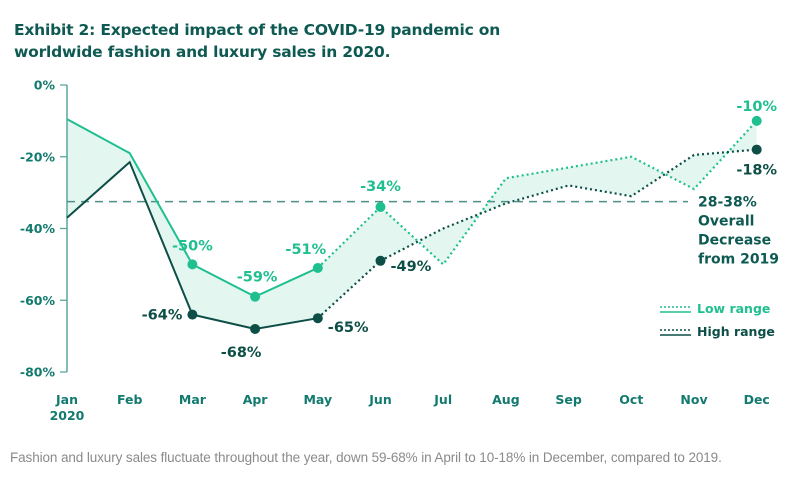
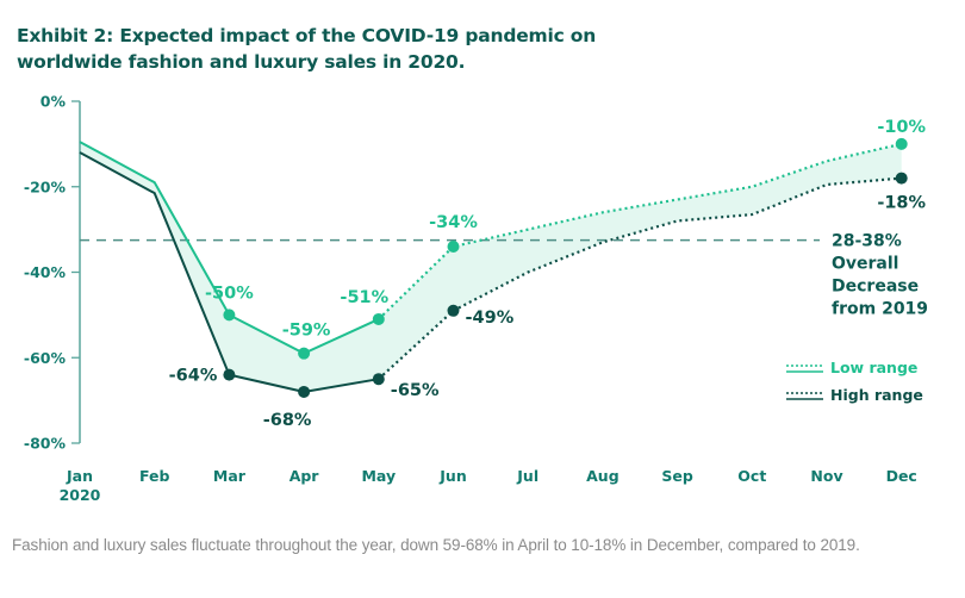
High range/Jan 2020: -37% -> -12%
Low range/Jul: -50% -> -30%
High range/Oct: -31% -> -26%
Low range/Nov: -29% -> -14%
